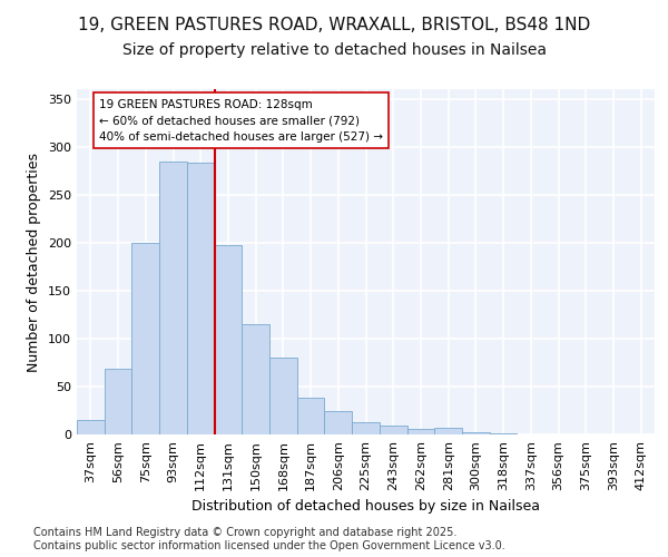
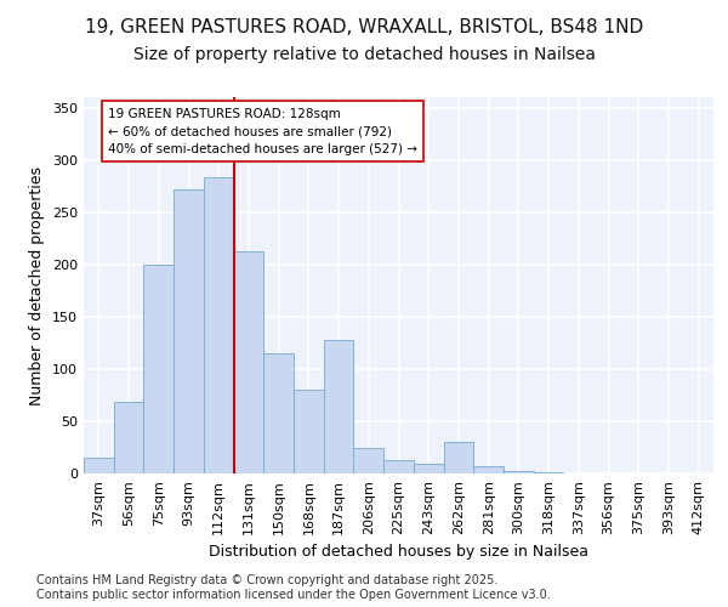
93sqm: 285 -> 272
131sqm: 197 -> 212
187sqm: 38 -> 128
262sqm: 6 -> 30
